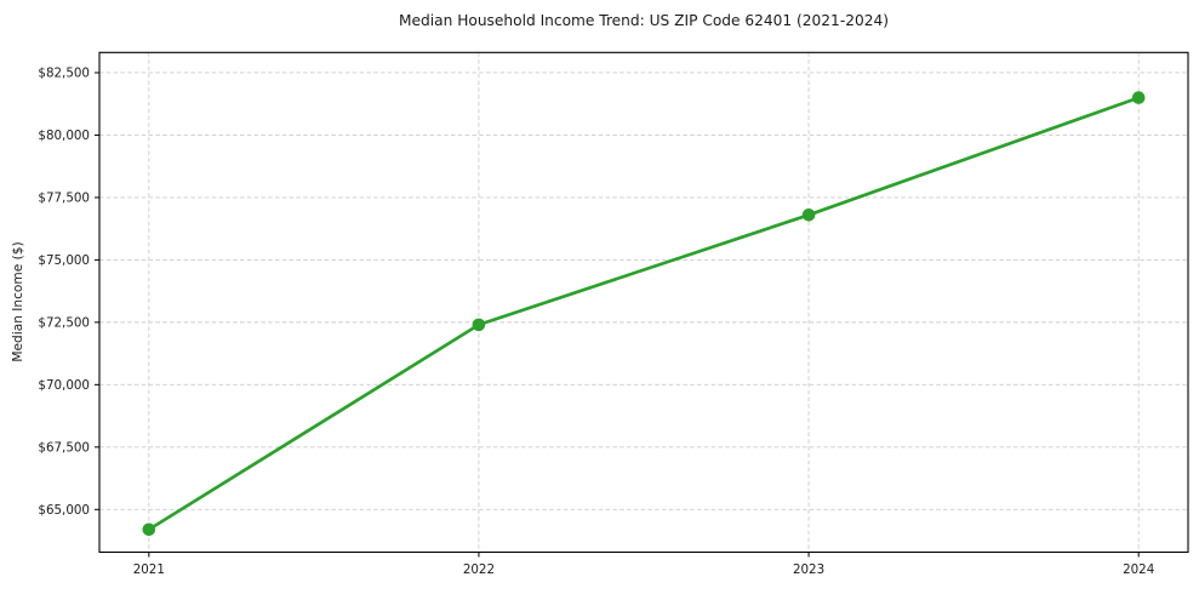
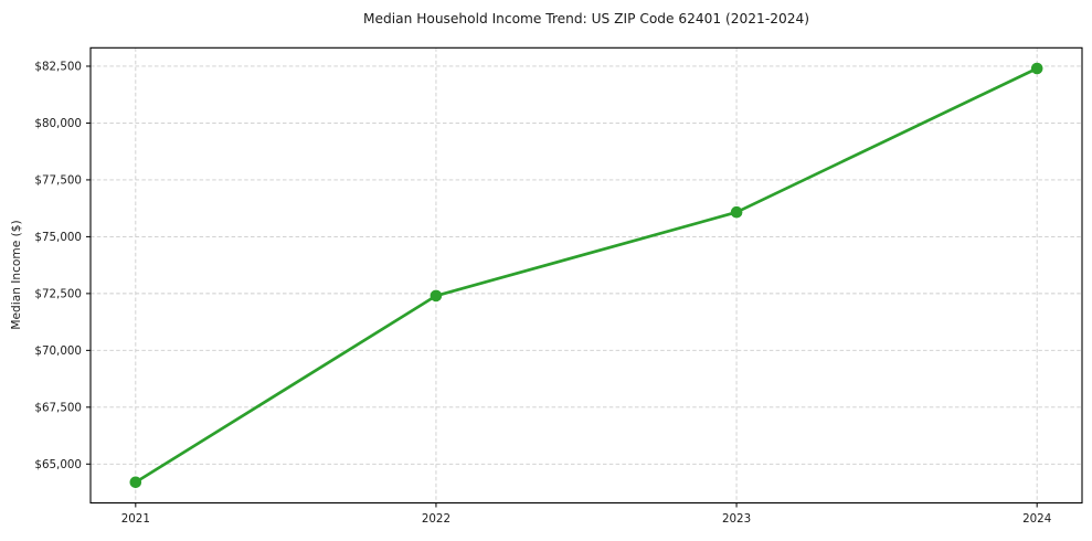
2023: $76800 -> $76100
2024: $81500 -> $82400
